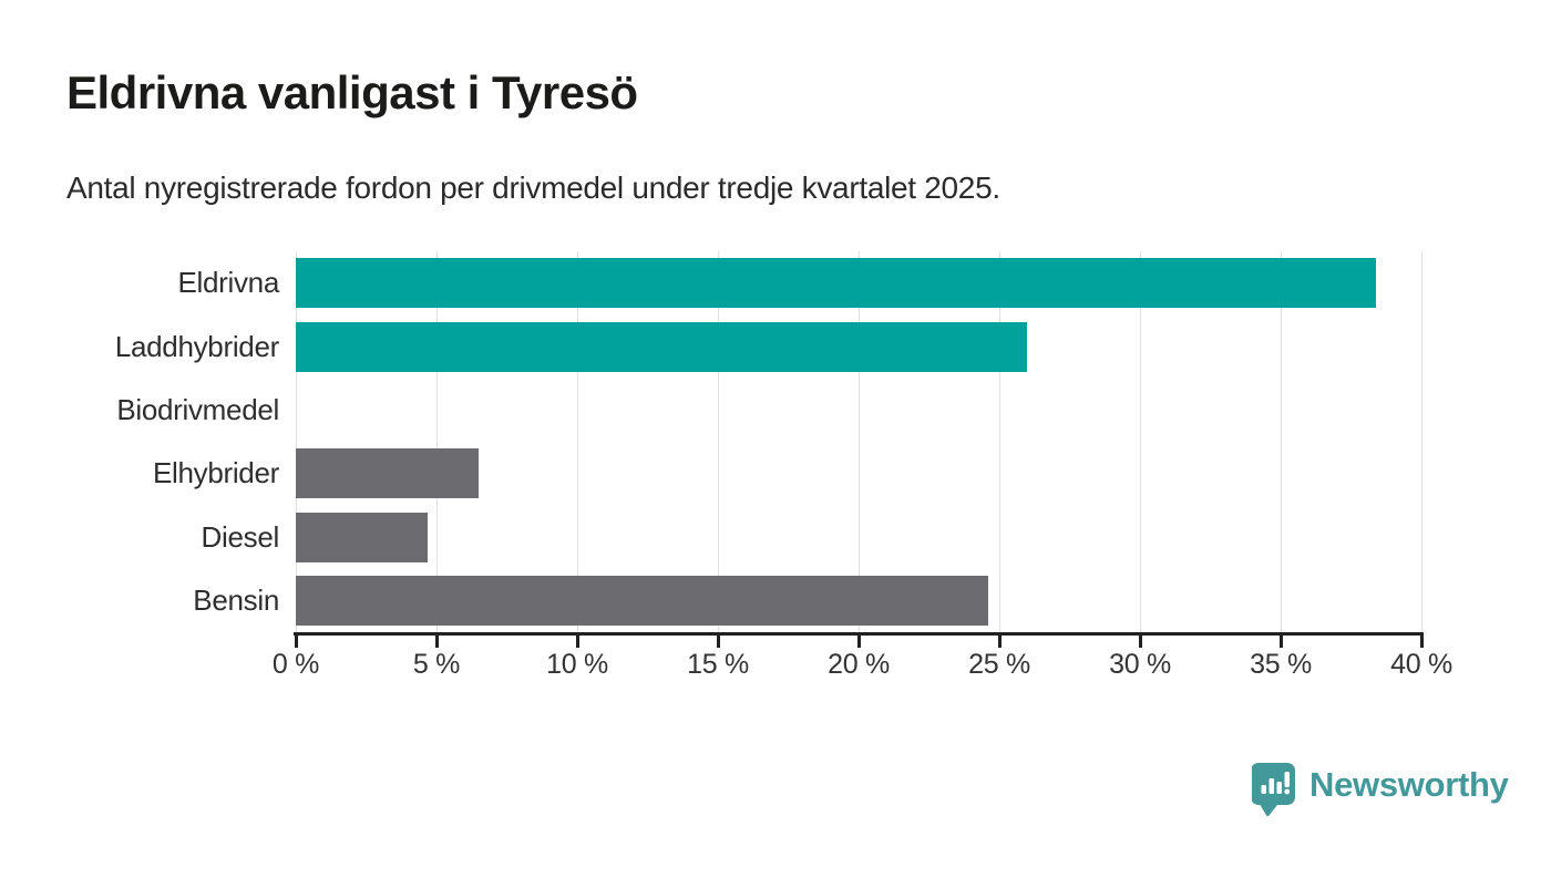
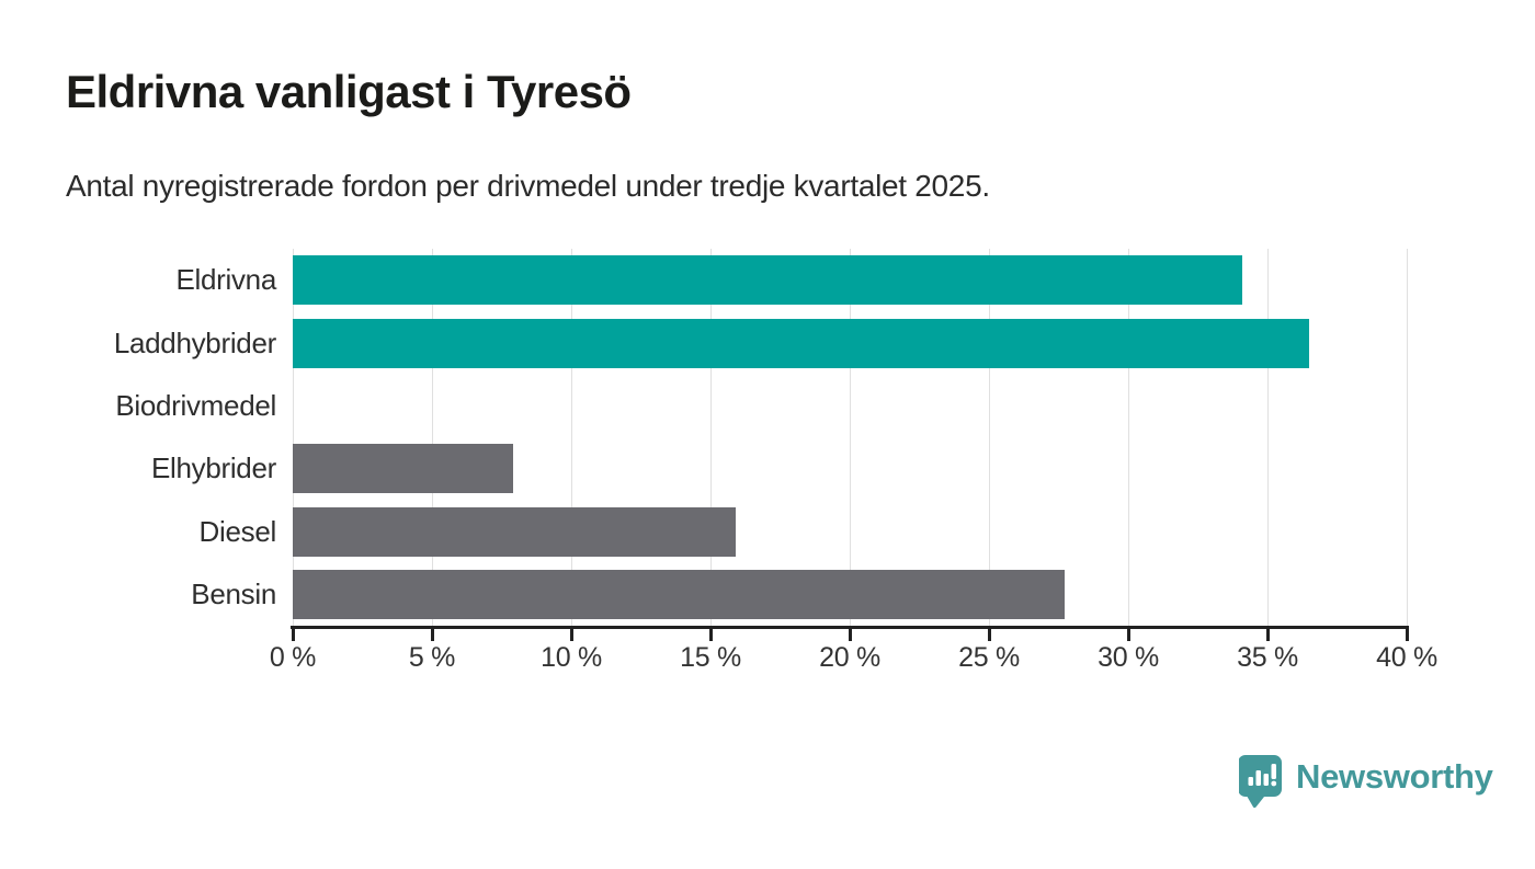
Eldrivna: 38.4% -> 34.1%
Laddhybrider: 26.0% -> 36.5%
Elhybrider: 6.5% -> 7.9%
Diesel: 4.7% -> 15.9%
Bensin: 24.6% -> 27.7%
